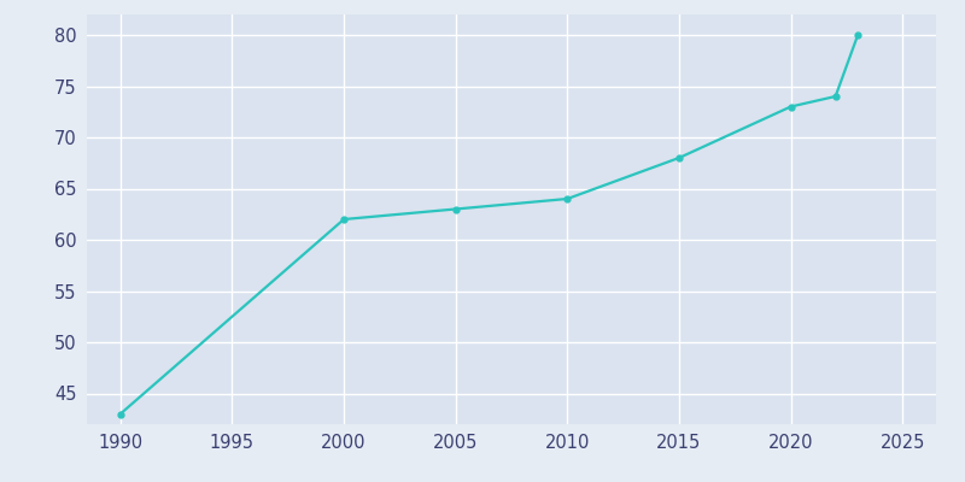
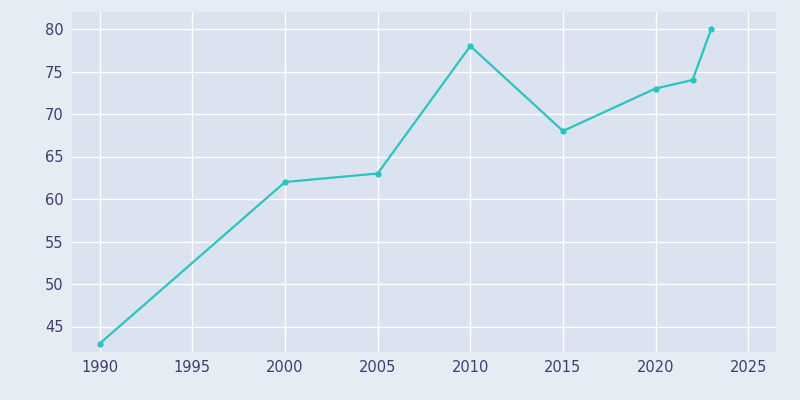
2010: 64 -> 78
